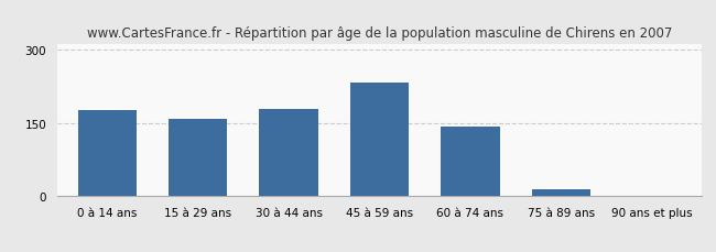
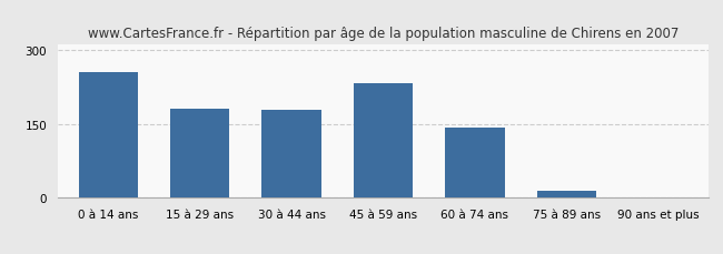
0 à 14 ans: 175 -> 255
15 à 29 ans: 158 -> 180
